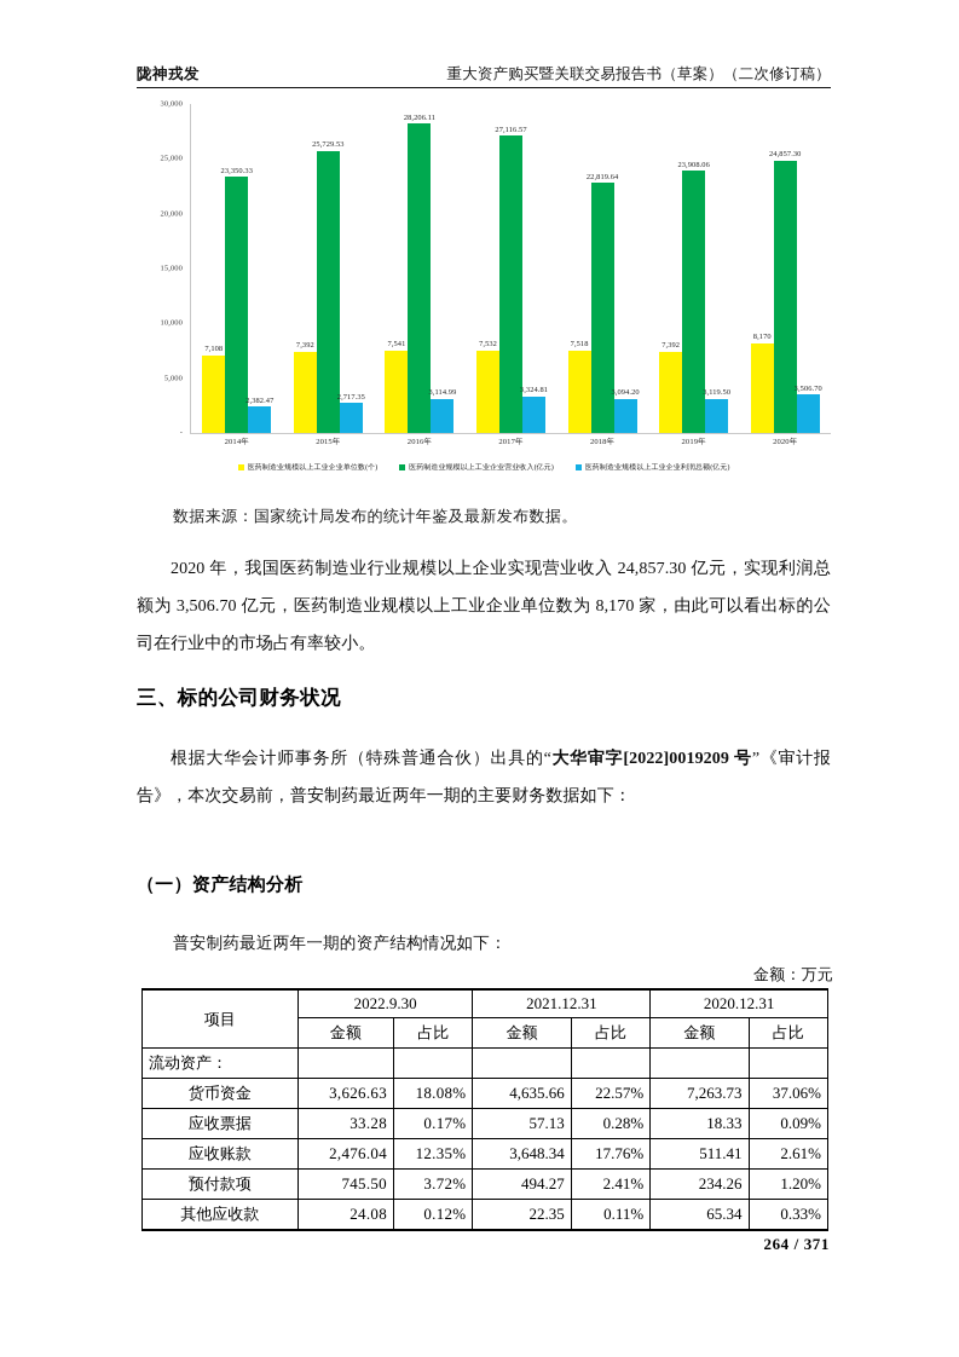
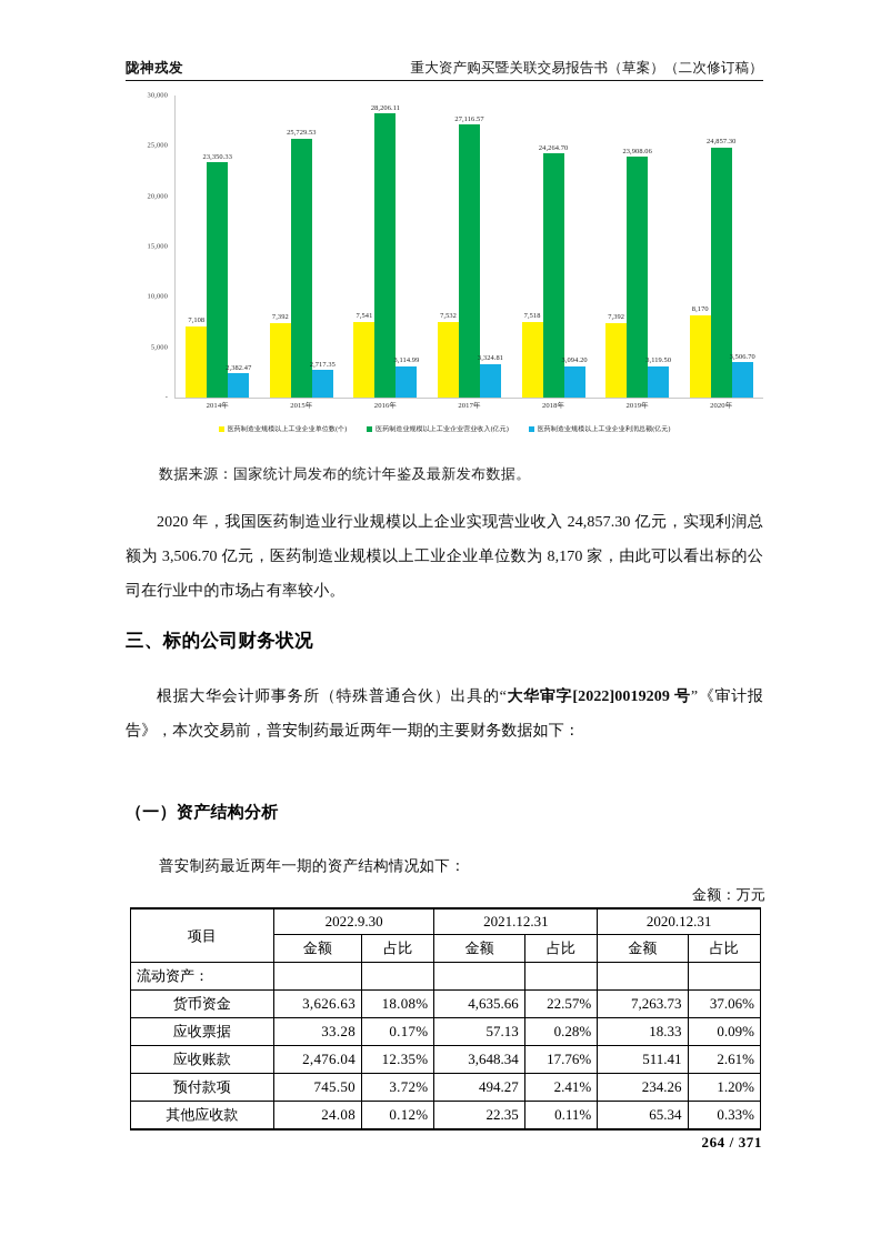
医药制造业规模以上工业企业营业收入(亿元)/2018年: 22,819.64 -> 24,264.70
